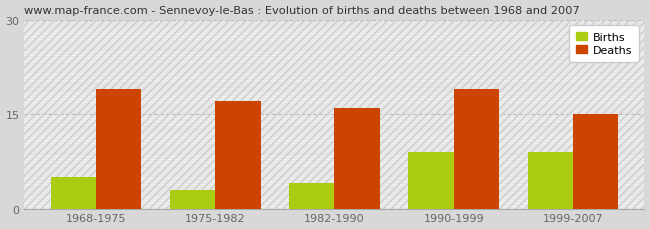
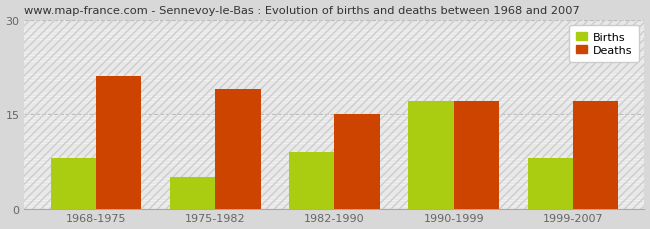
Births/1968-1975: 5 -> 8
Deaths/1968-1975: 19 -> 21
Births/1975-1982: 3 -> 5
Deaths/1975-1982: 17 -> 19
Births/1982-1990: 4 -> 9
Deaths/1982-1990: 16 -> 15
Births/1990-1999: 9 -> 17
Deaths/1990-1999: 19 -> 17
Births/1999-2007: 9 -> 8
Deaths/1999-2007: 15 -> 17
